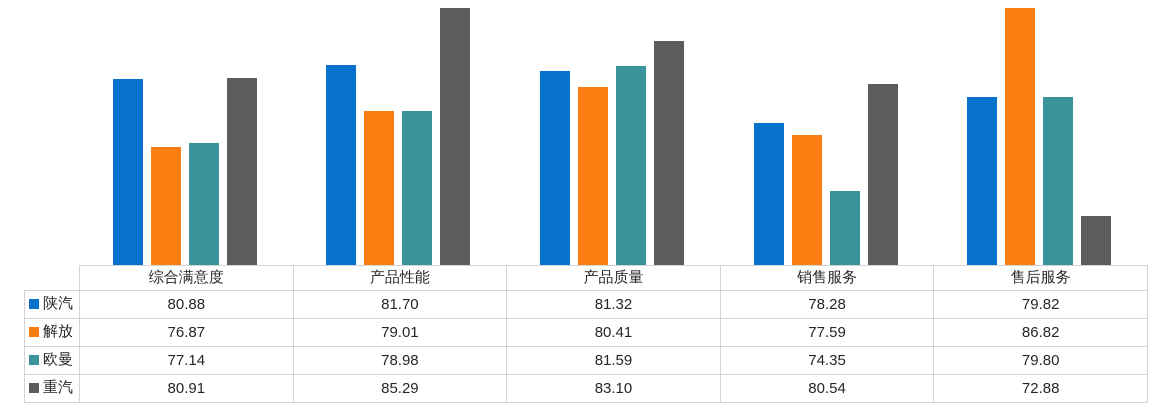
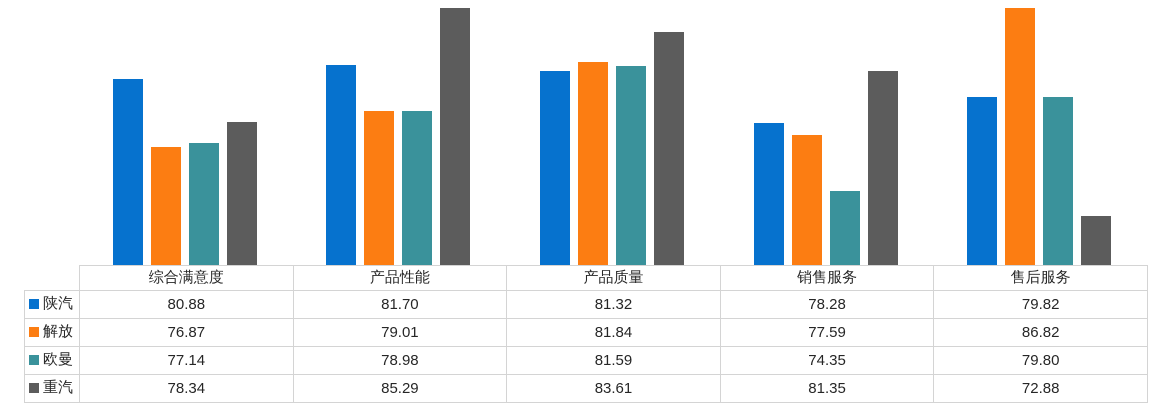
重汽/综合满意度: 80.91 -> 78.34
解放/产品质量: 80.41 -> 81.84
重汽/产品质量: 83.10 -> 83.61
重汽/销售服务: 80.54 -> 81.35
